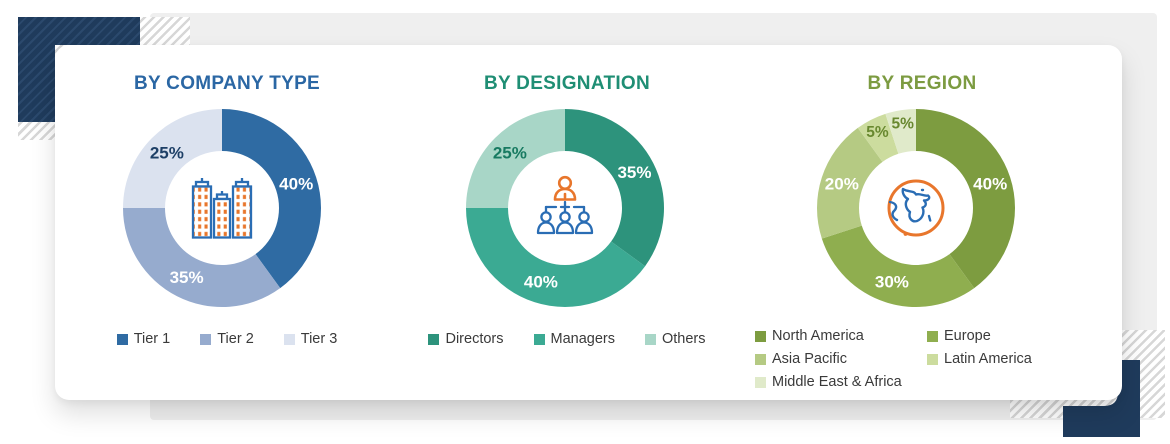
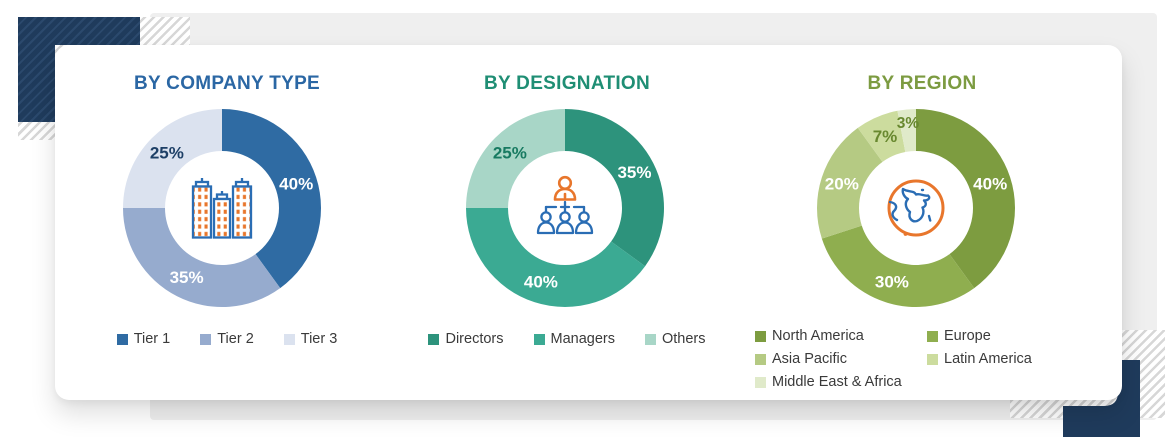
BY REGION/Latin America: 5% -> 7%
BY REGION/Middle East & Africa: 5% -> 3%
